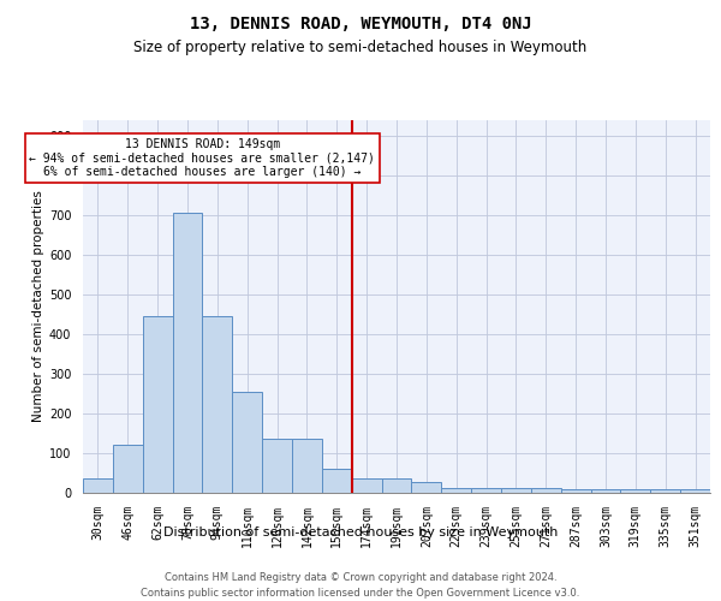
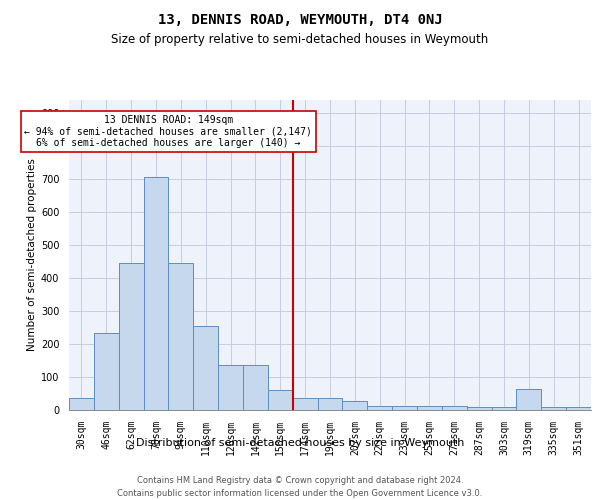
46sqm: 120 -> 235
319sqm: 10 -> 65
